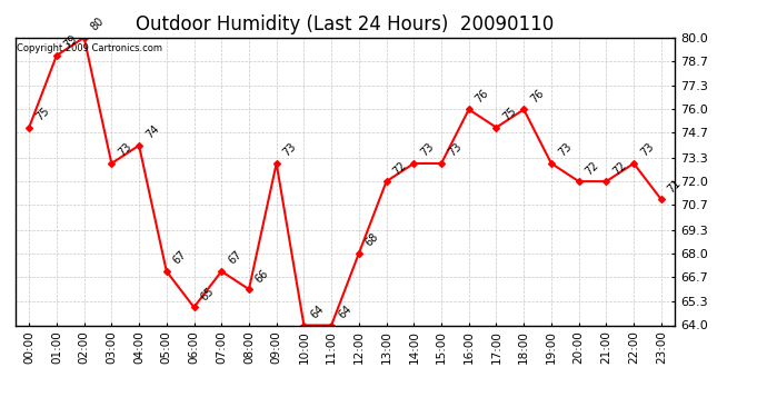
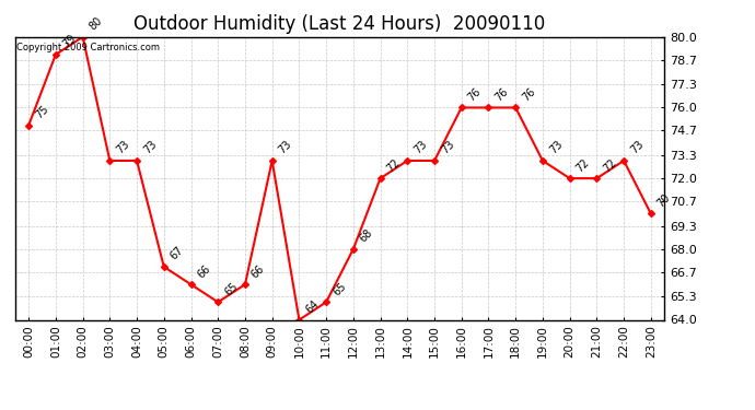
04:00: 74 -> 73
06:00: 65 -> 66
07:00: 67 -> 65
11:00: 64 -> 65
17:00: 75 -> 76
23:00: 71 -> 70
